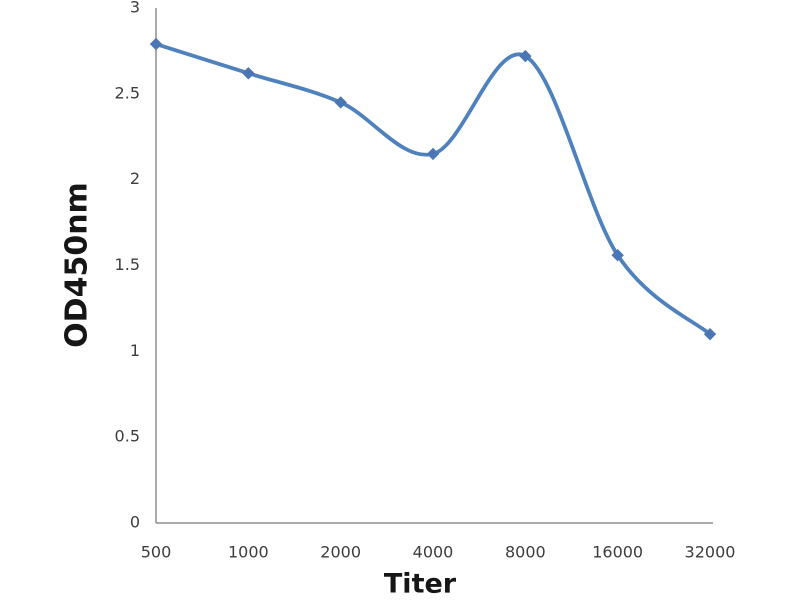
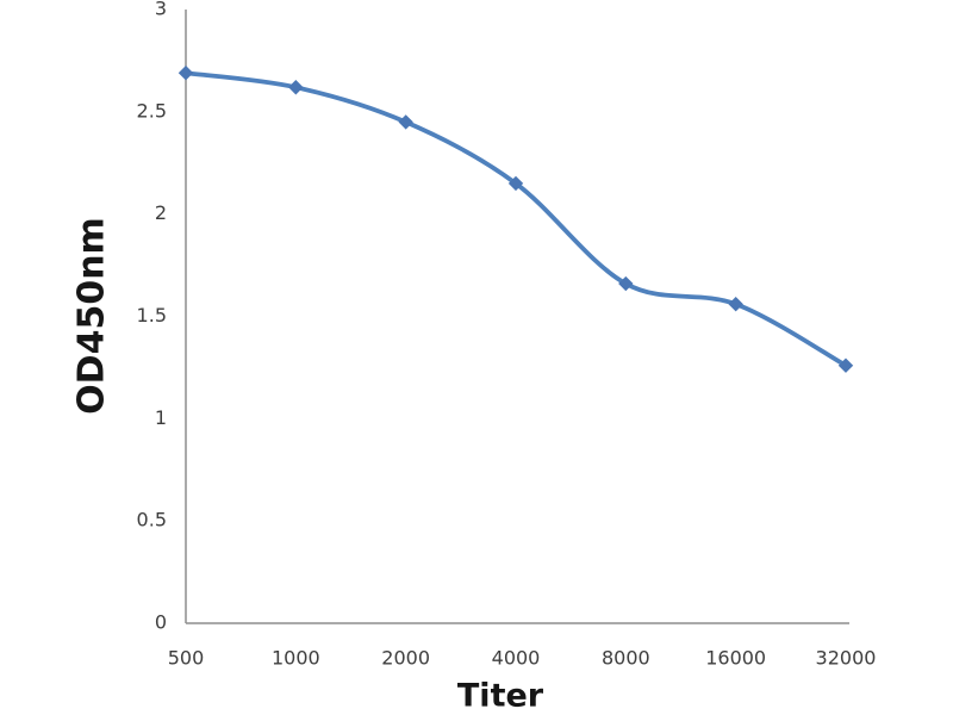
500: 2.79 -> 2.69
8000: 2.72 -> 1.66
32000: 1.10 -> 1.26
